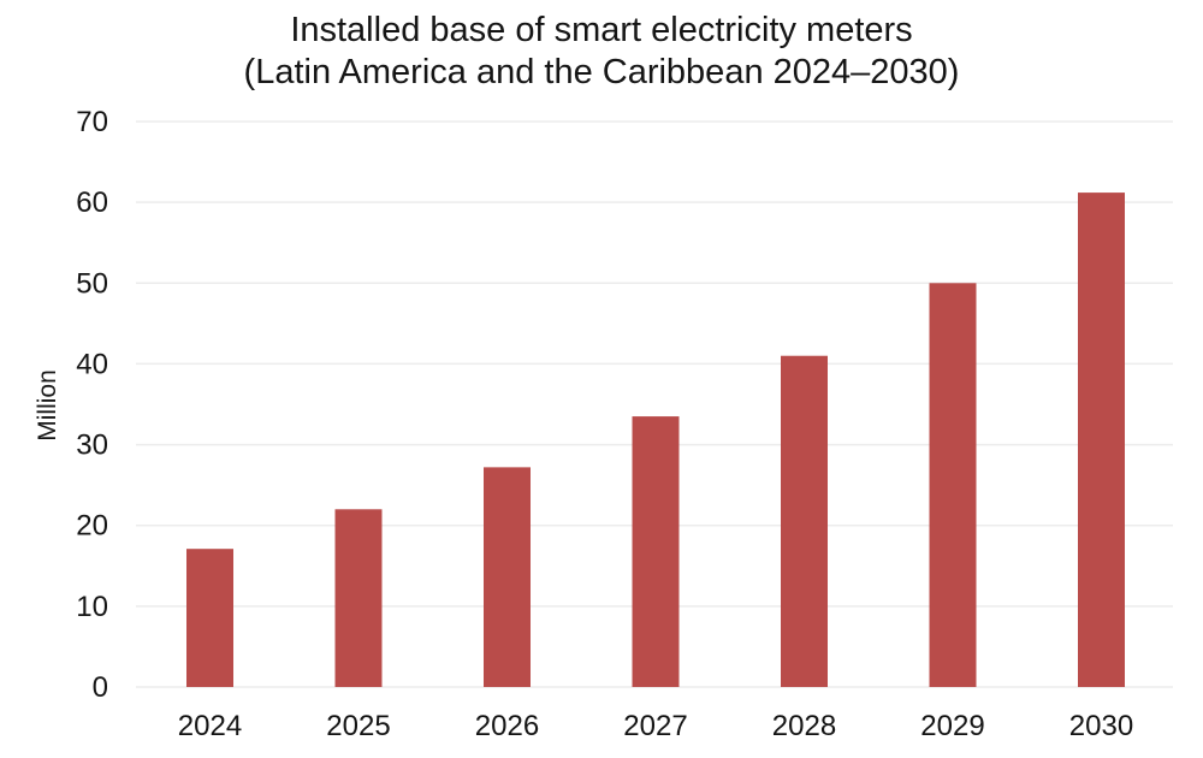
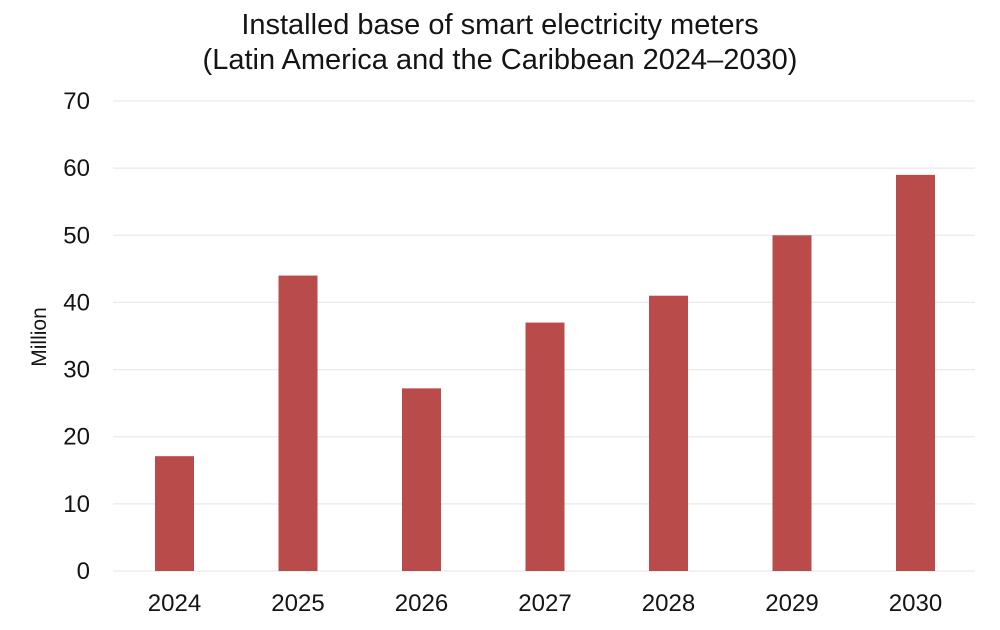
2025: 22 -> 44
2027: 34 -> 37
2030: 61 -> 59
